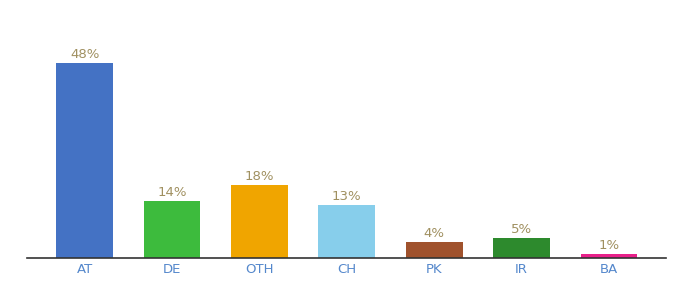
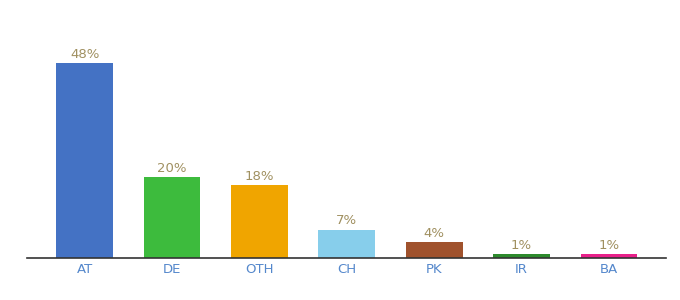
DE: 14% -> 20%
CH: 13% -> 7%
IR: 5% -> 1%
